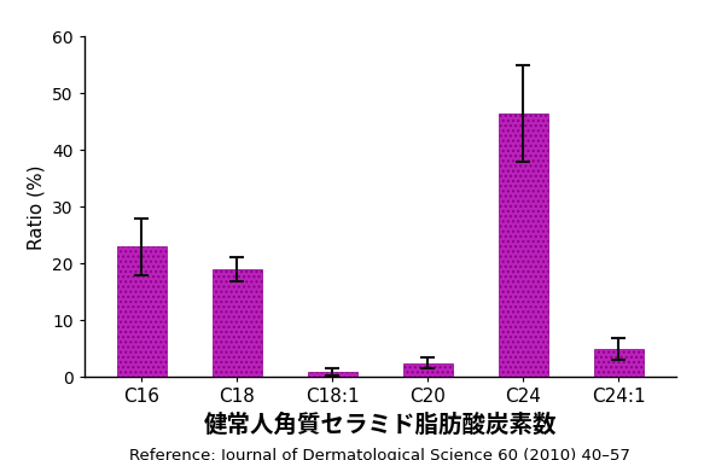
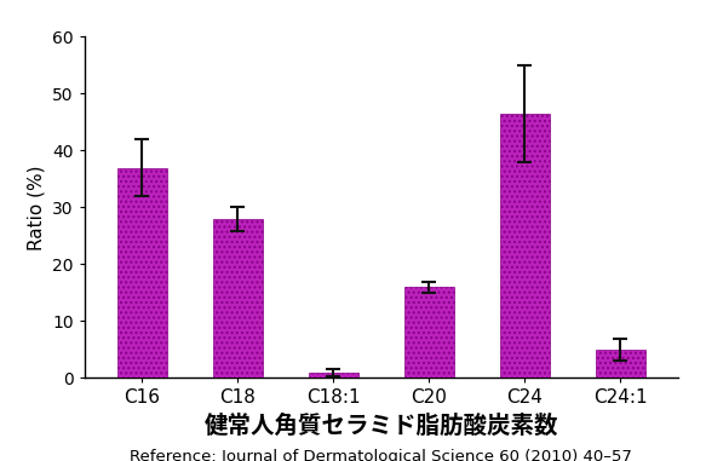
C16: 23.0 -> 37.0
C18: 19.0 -> 28.0
C20: 2.5 -> 16.0
